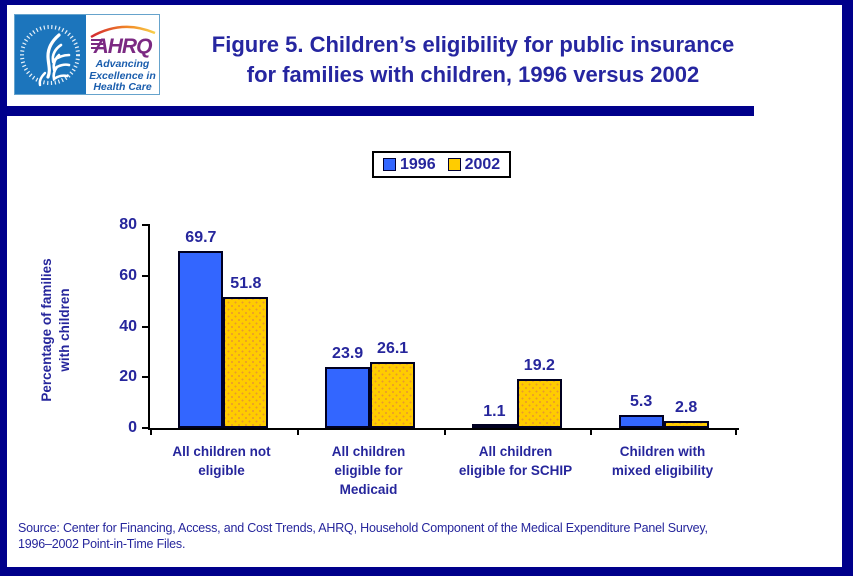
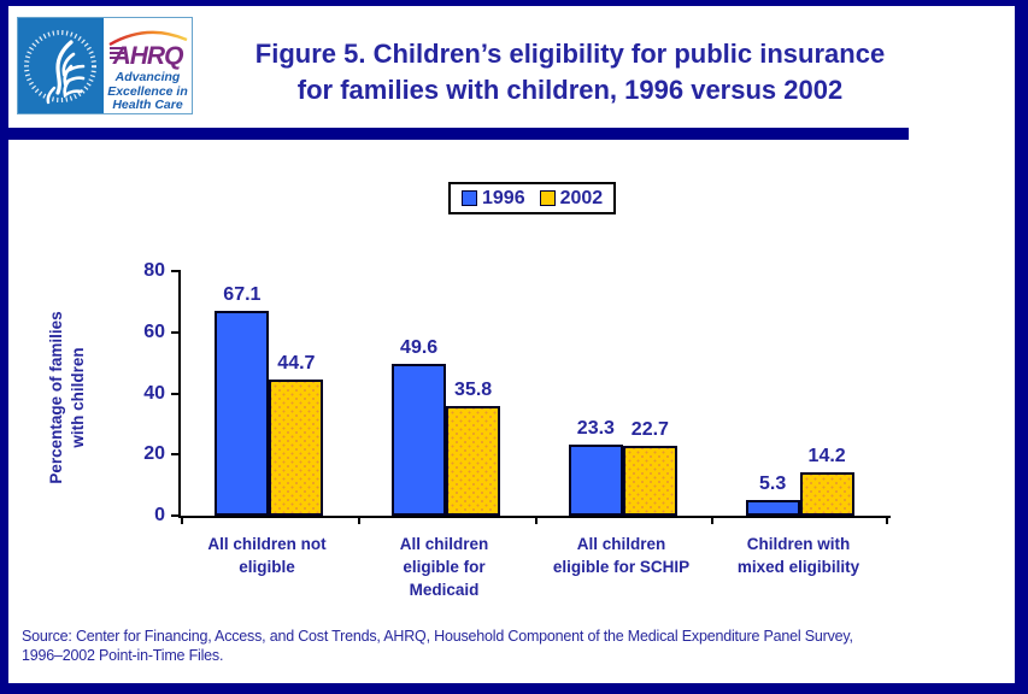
1996/All children not eligible: 69.7 -> 67.1
2002/All children not eligible: 51.8 -> 44.7
1996/All children eligible for Medicaid: 23.9 -> 49.6
2002/All children eligible for Medicaid: 26.1 -> 35.8
1996/All children eligible for SCHIP: 1.1 -> 23.3
2002/All children eligible for SCHIP: 19.2 -> 22.7
2002/Children with mixed eligibility: 2.8 -> 14.2
